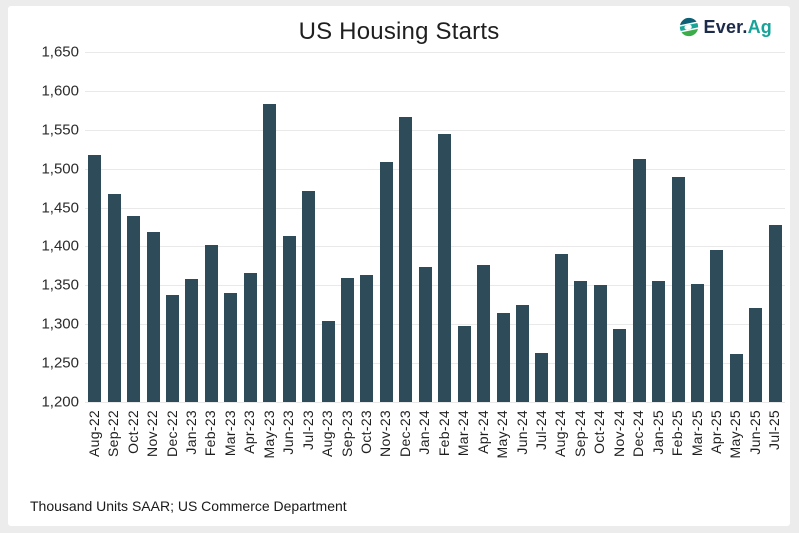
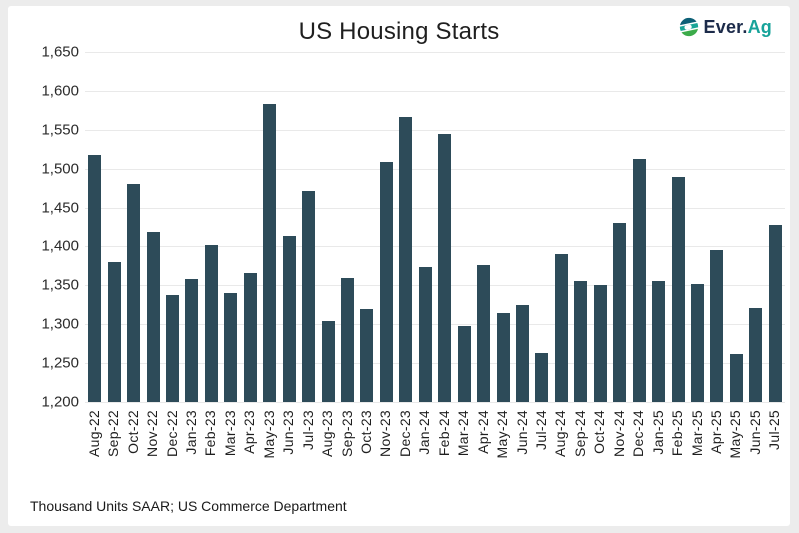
Sep-22: 1470 -> 1380
Oct-22: 1440 -> 1480
Oct-23: 1360 -> 1320
Nov-24: 1290 -> 1430
